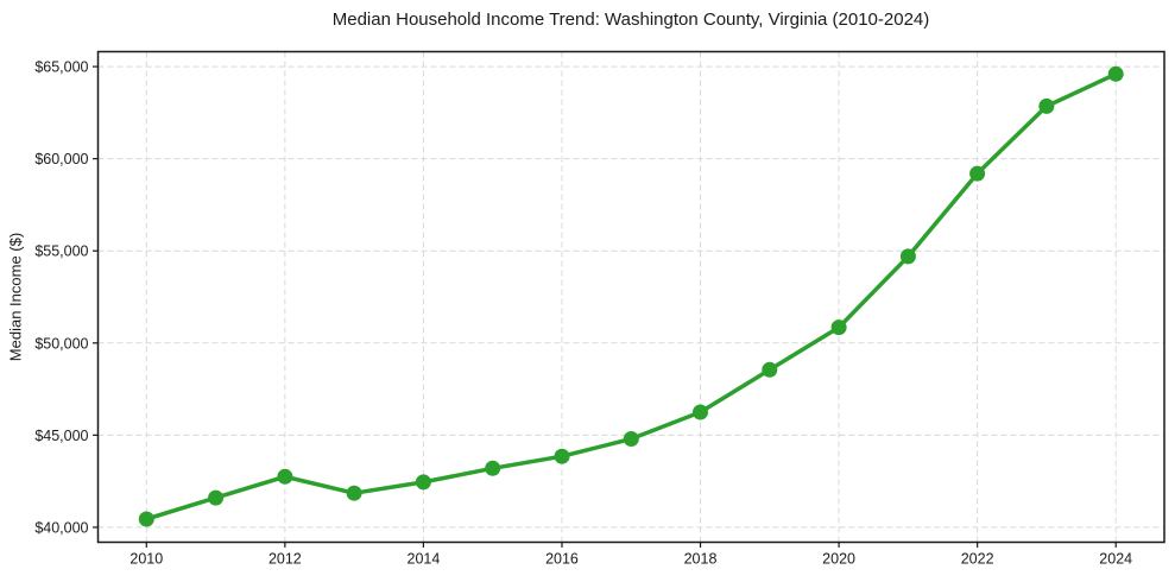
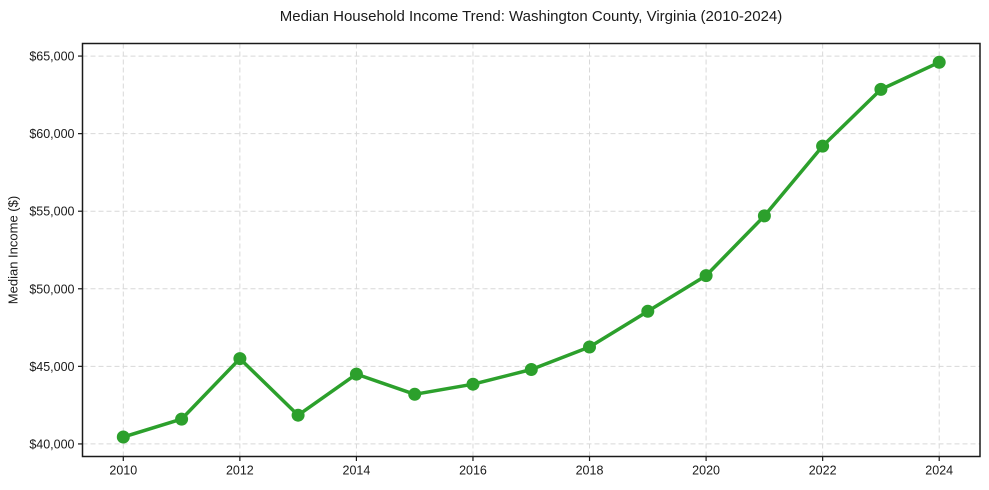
2012: $42800 -> $45500
2014: $42400 -> $44500
